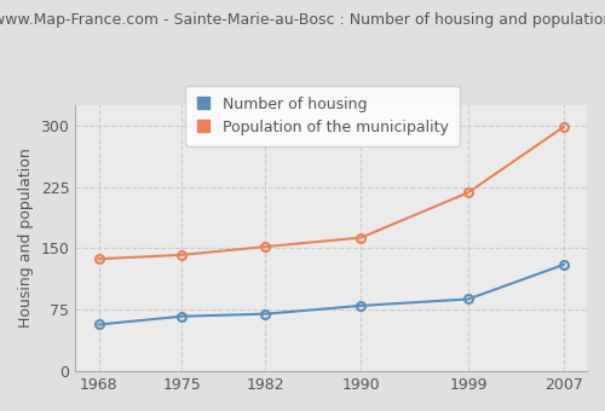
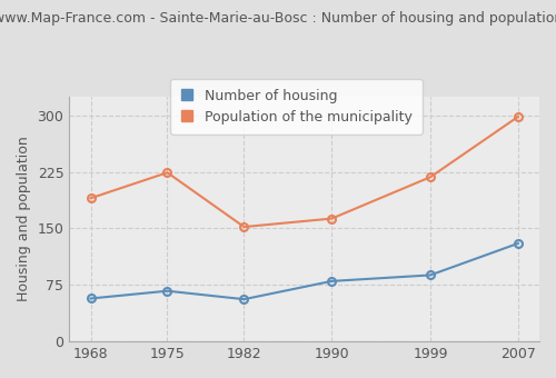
Population of the municipality/1968: 137 -> 190
Population of the municipality/1975: 142 -> 224
Number of housing/1982: 70 -> 56
